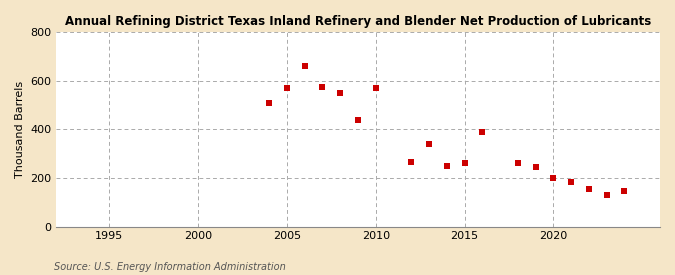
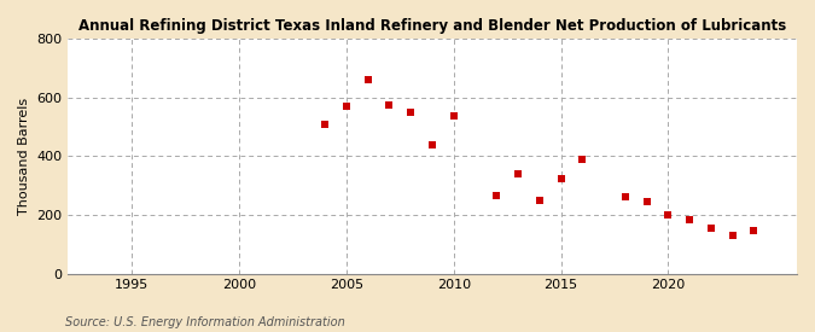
2010: 570 -> 535
2015: 260 -> 325
